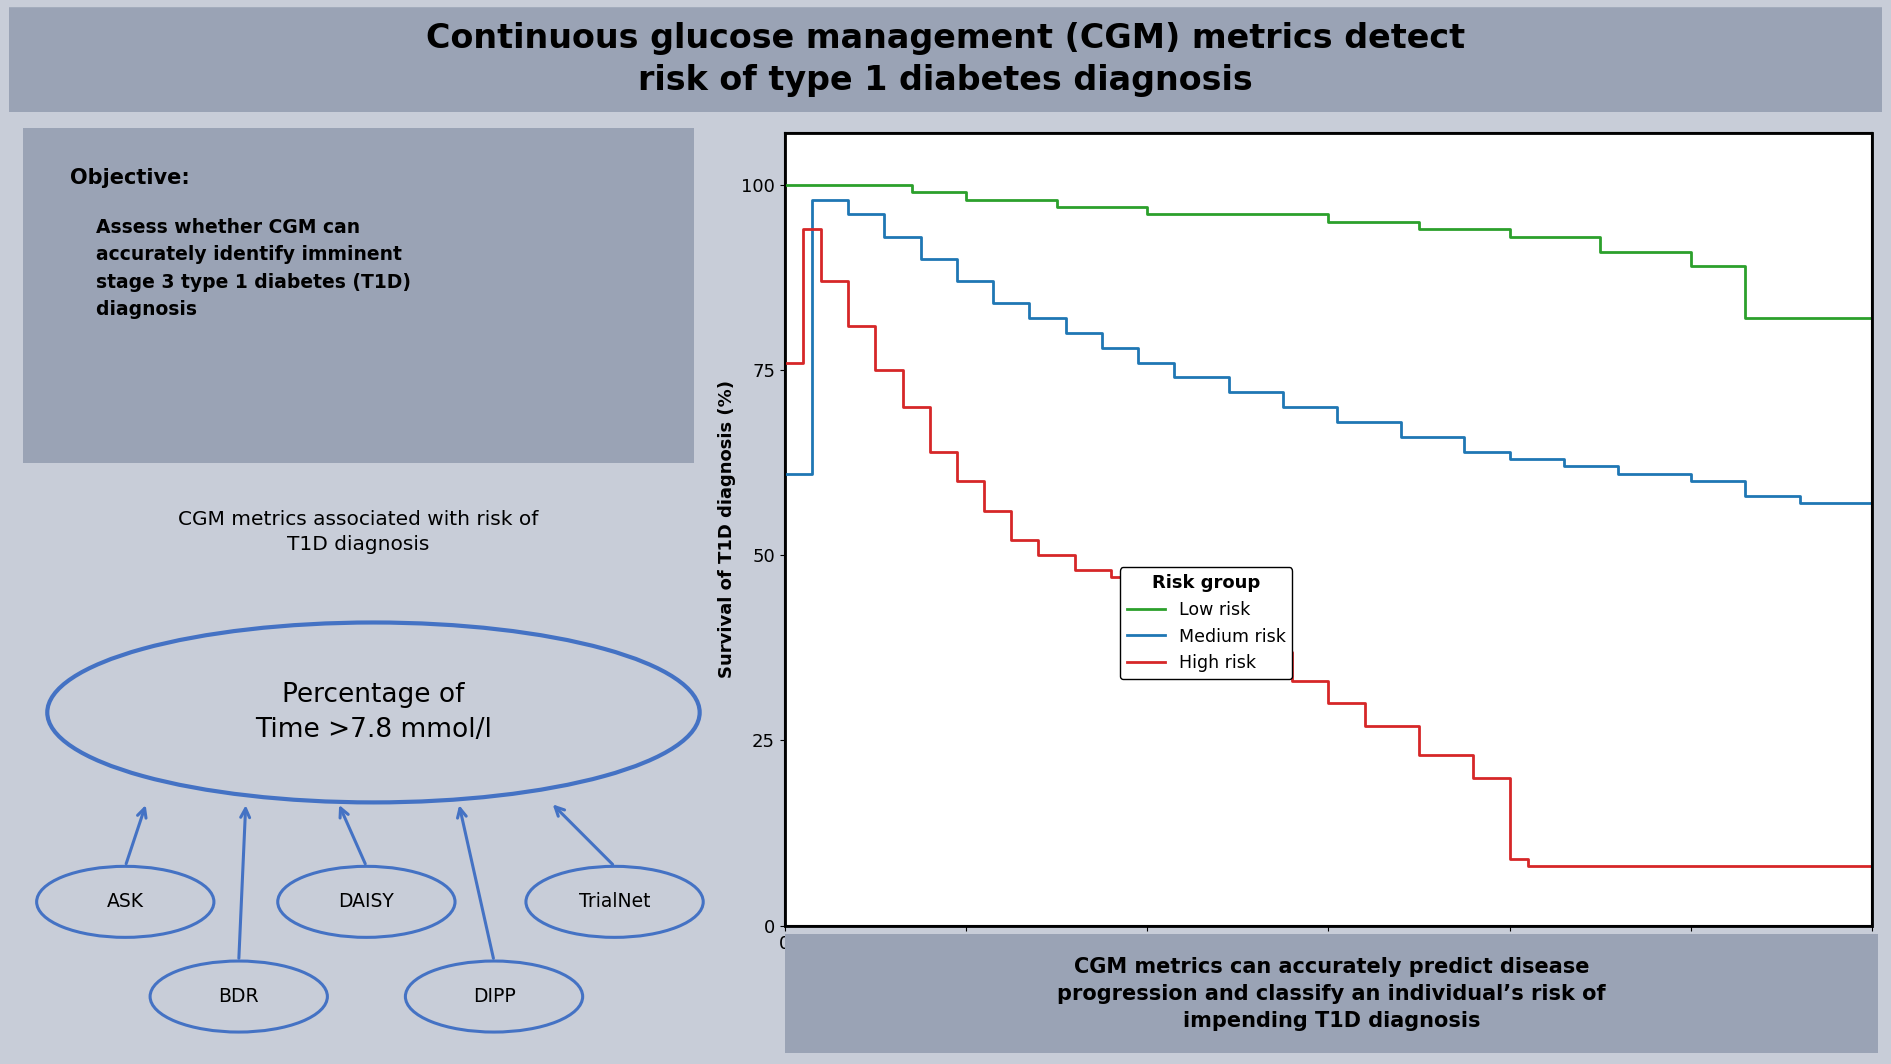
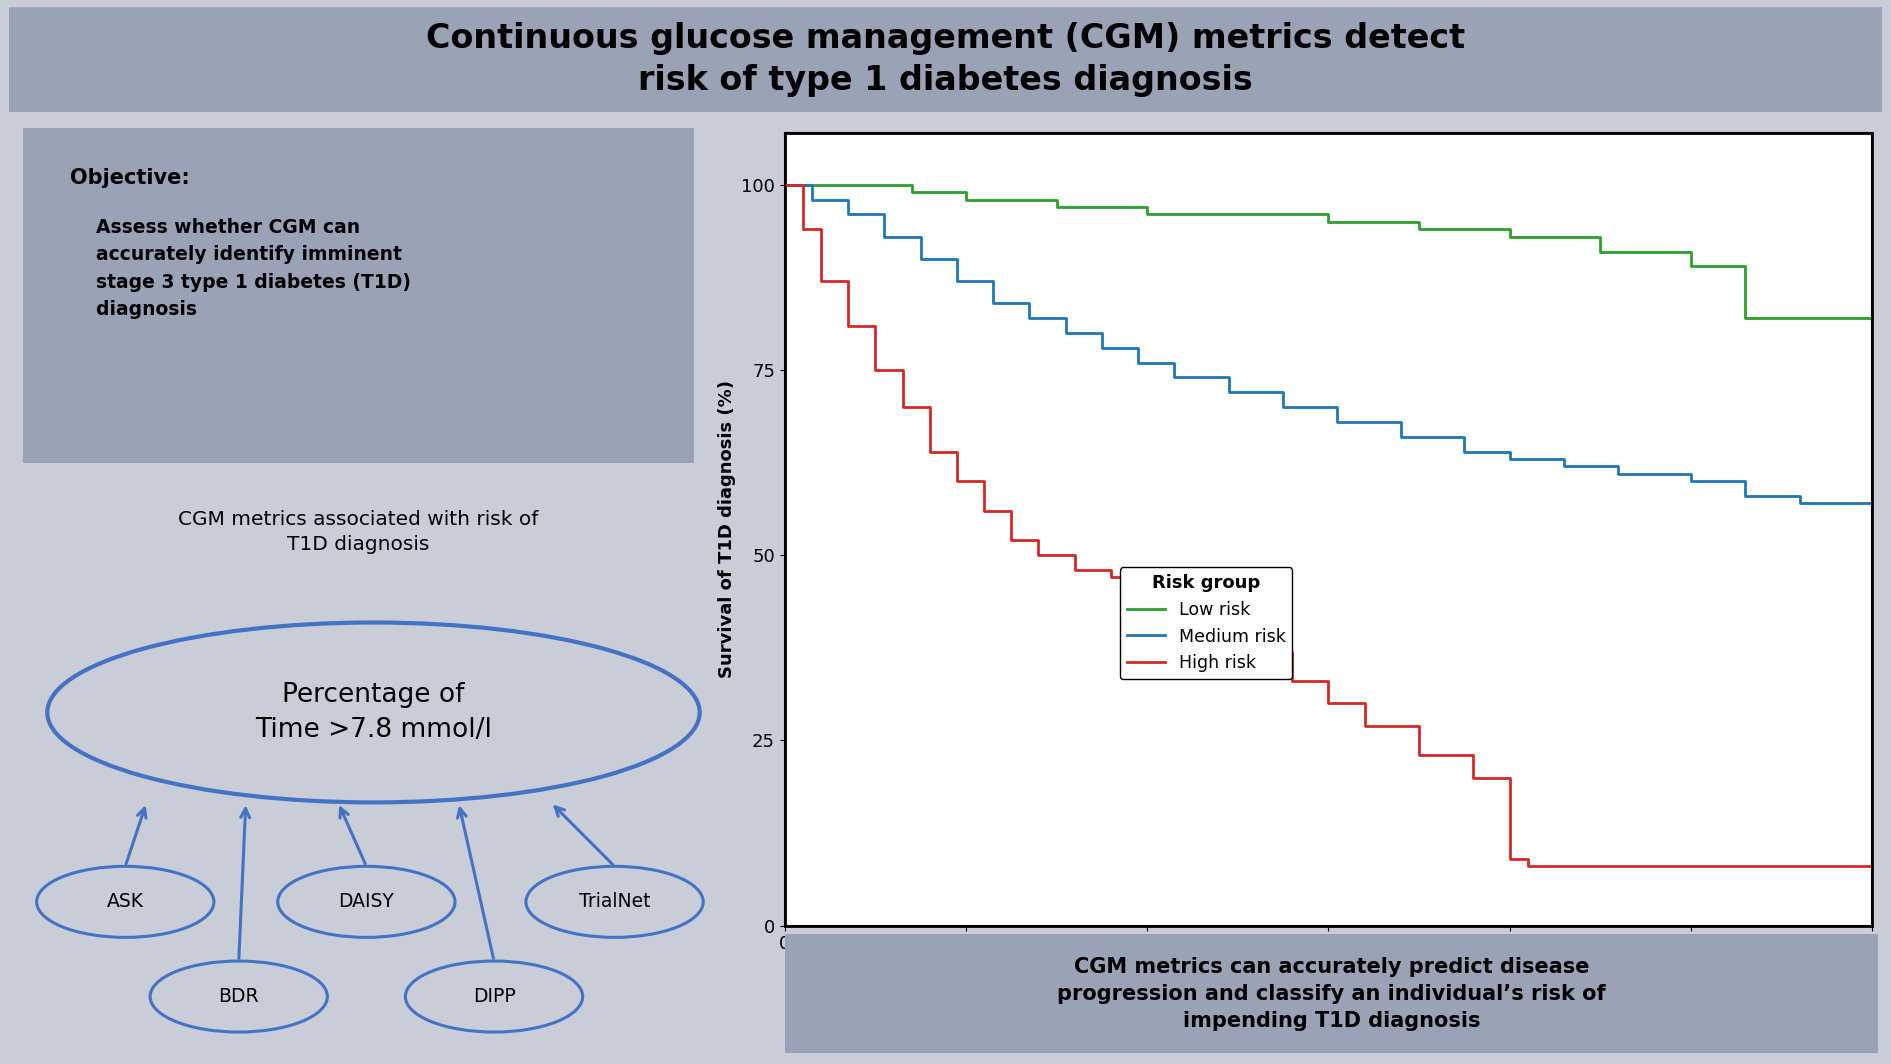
Medium risk/0: 61 -> 100
High risk/0: 76 -> 100
